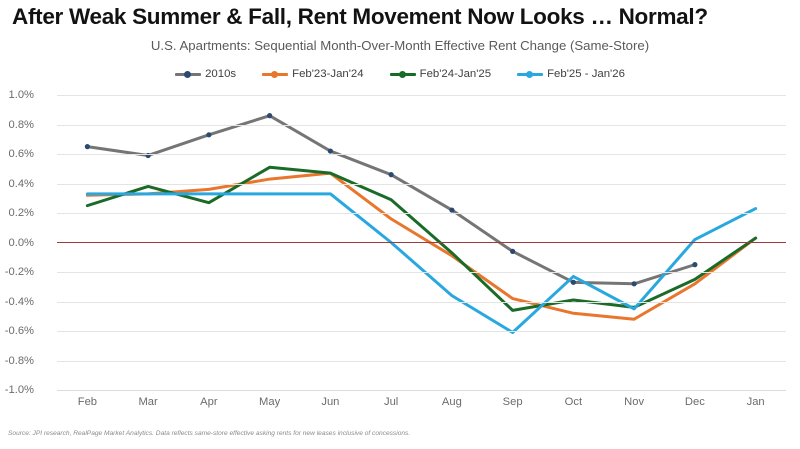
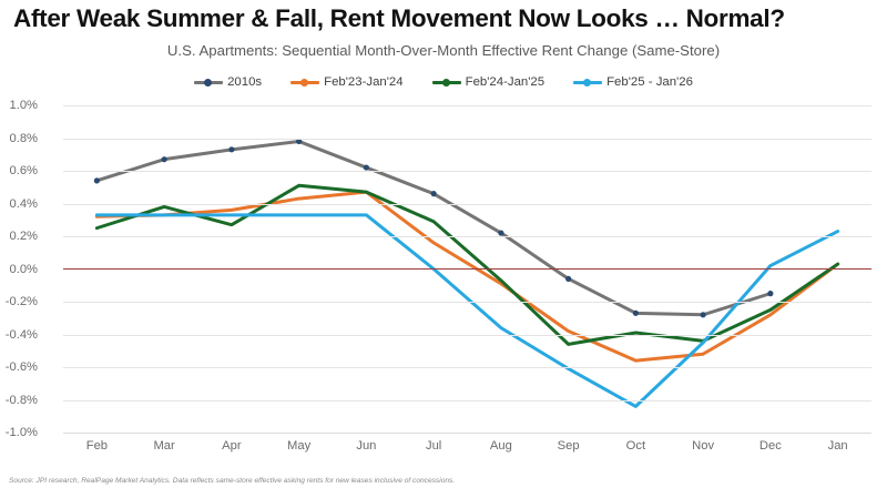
2010s/Feb: 0.65% -> 0.54%
2010s/Mar: 0.59% -> 0.67%
2010s/May: 0.86% -> 0.78%
Feb'23-Jan'24/Oct: -0.48% -> -0.56%
Feb'25 - Jan'26/Oct: -0.23% -> -0.84%
